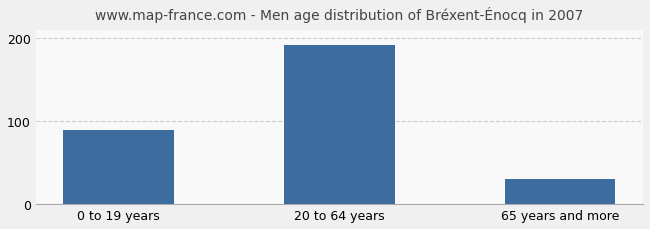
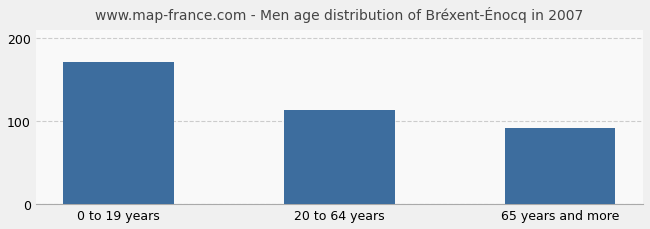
0 to 19 years: 90 -> 172
20 to 64 years: 192 -> 114
65 years and more: 30 -> 92
